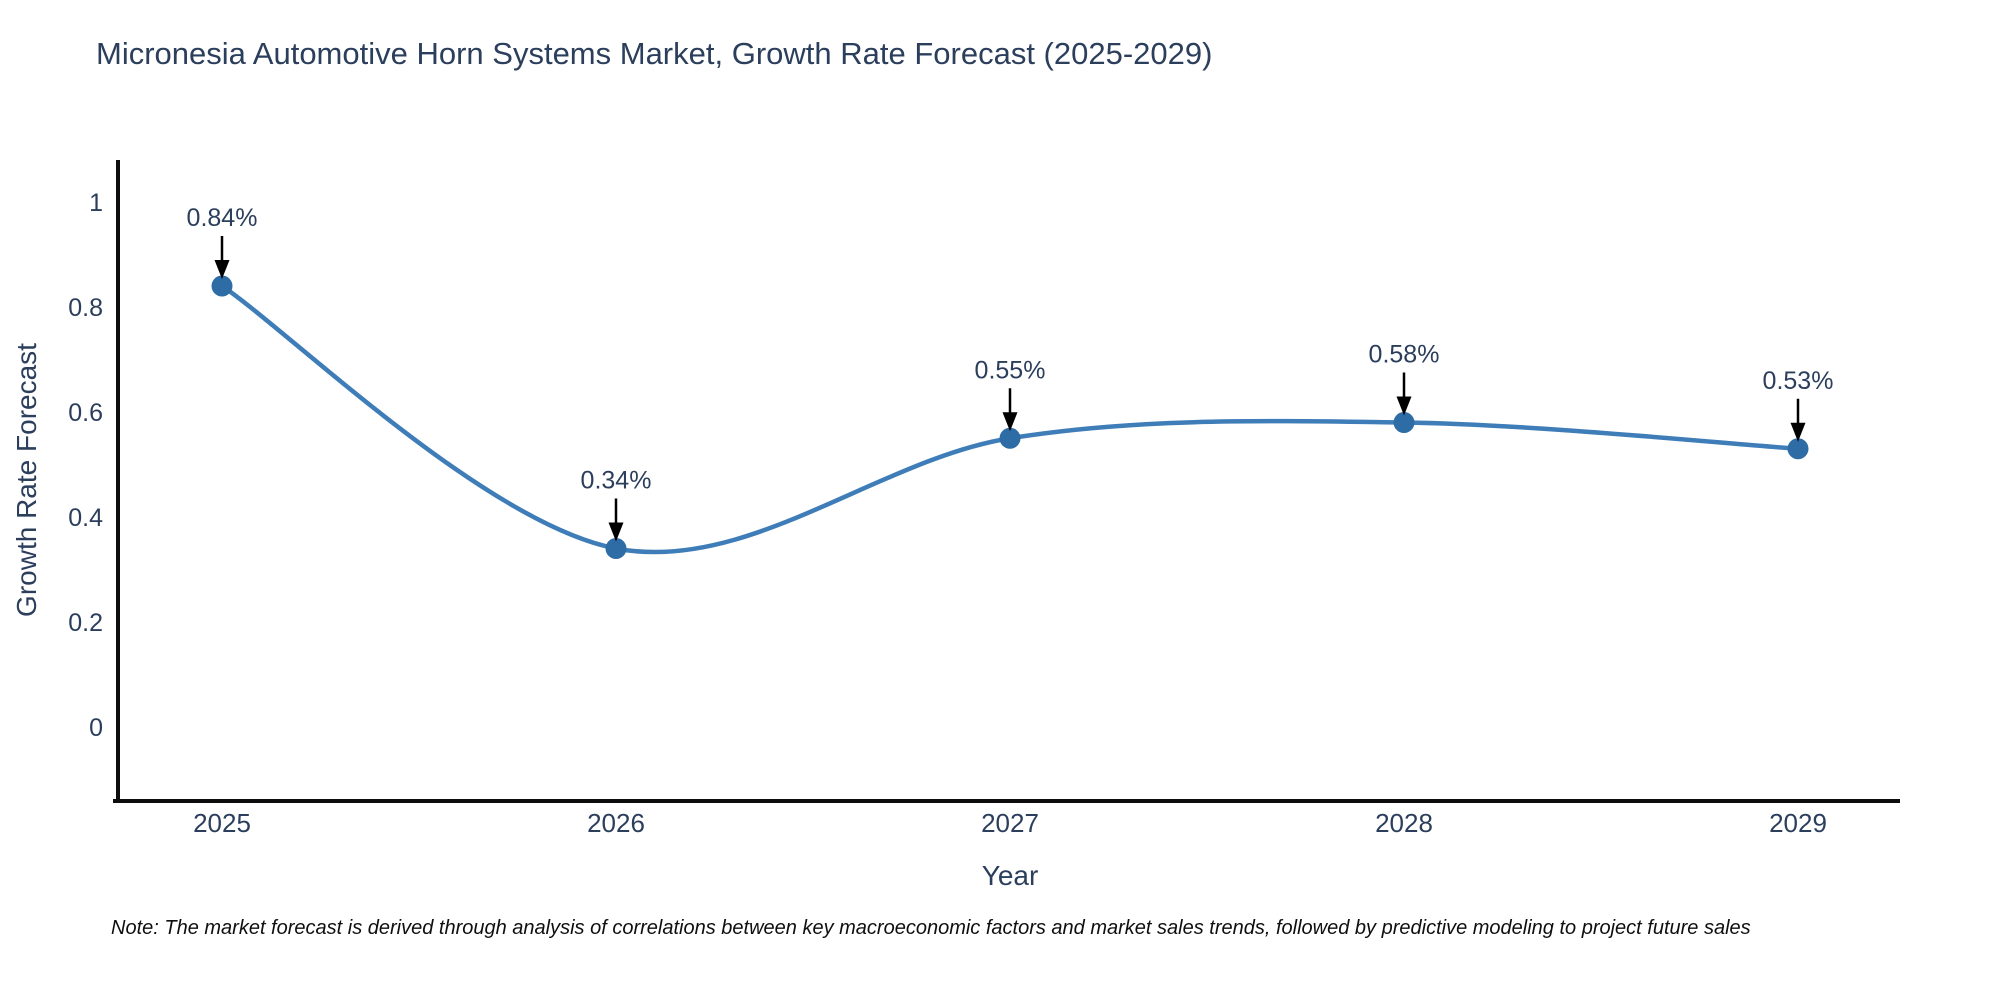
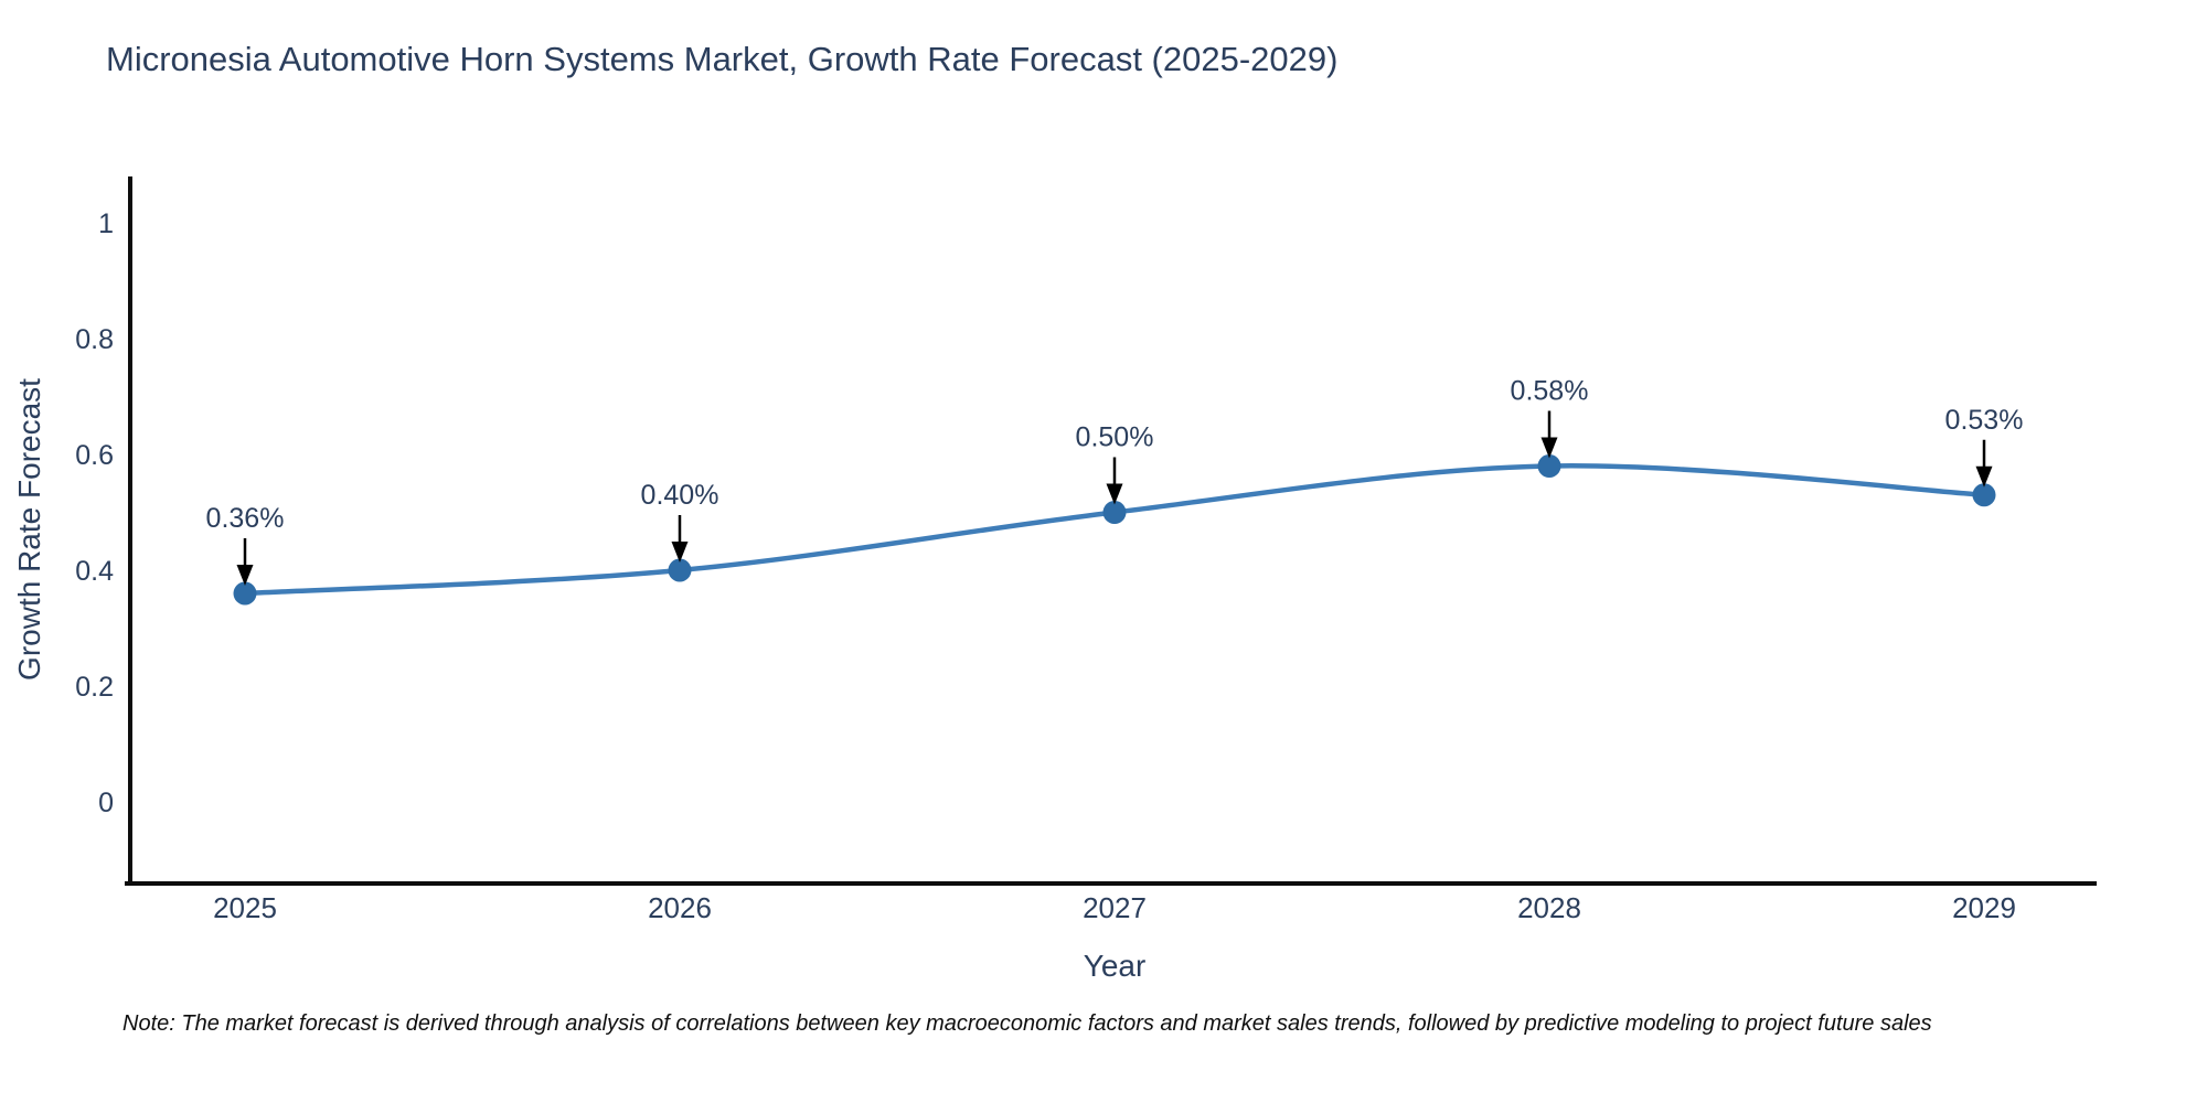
2025: 0.84% -> 0.36%
2026: 0.34% -> 0.40%
2027: 0.55% -> 0.50%
